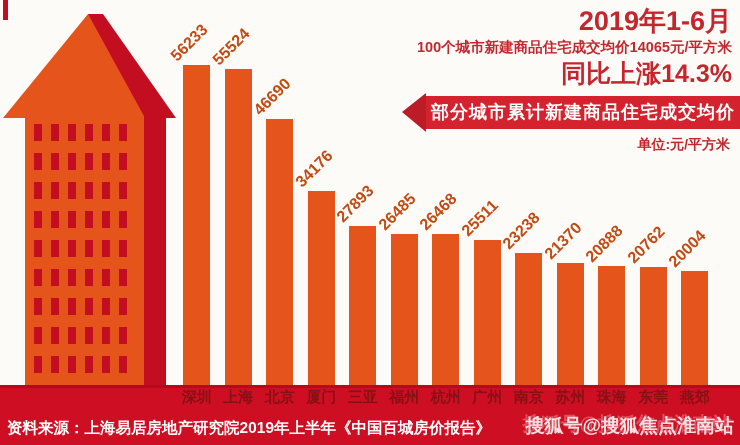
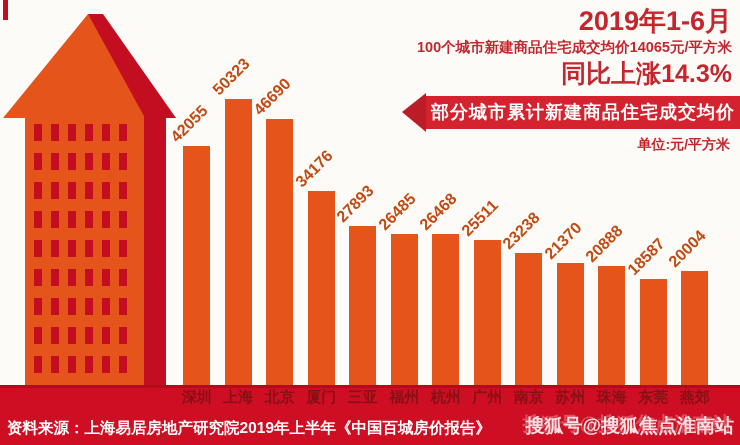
深圳: 56233 -> 42055
上海: 55524 -> 50323
东莞: 20762 -> 18587
